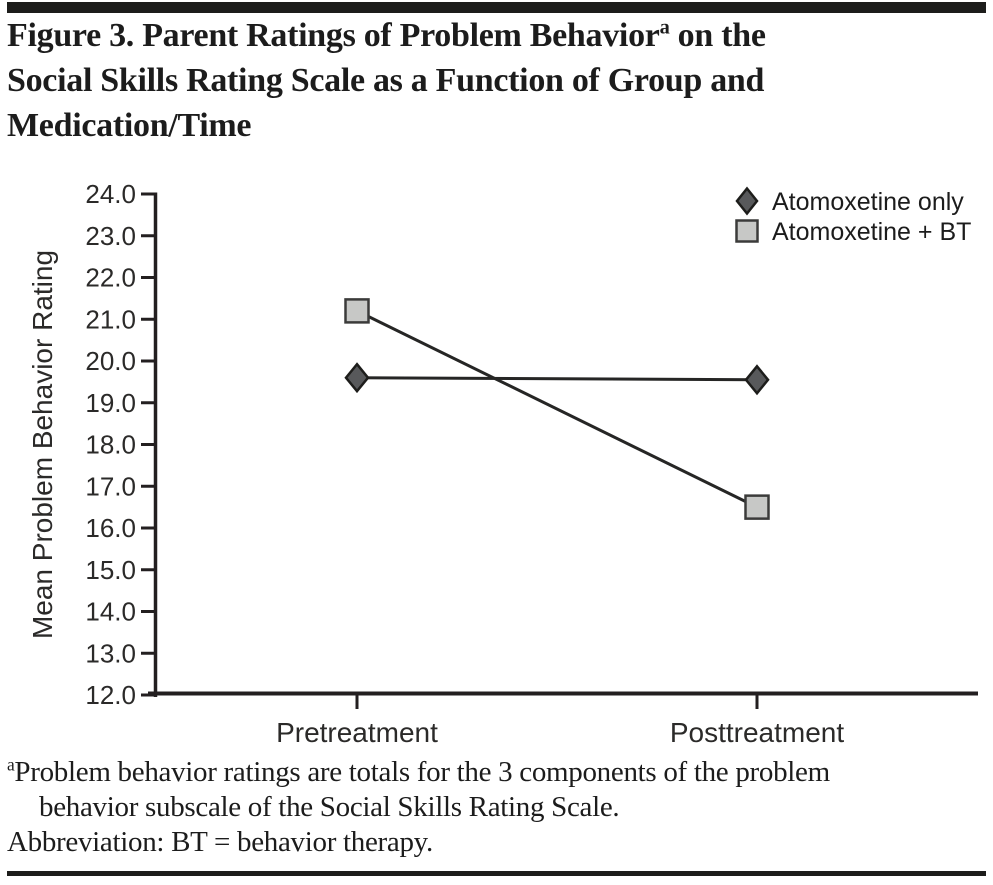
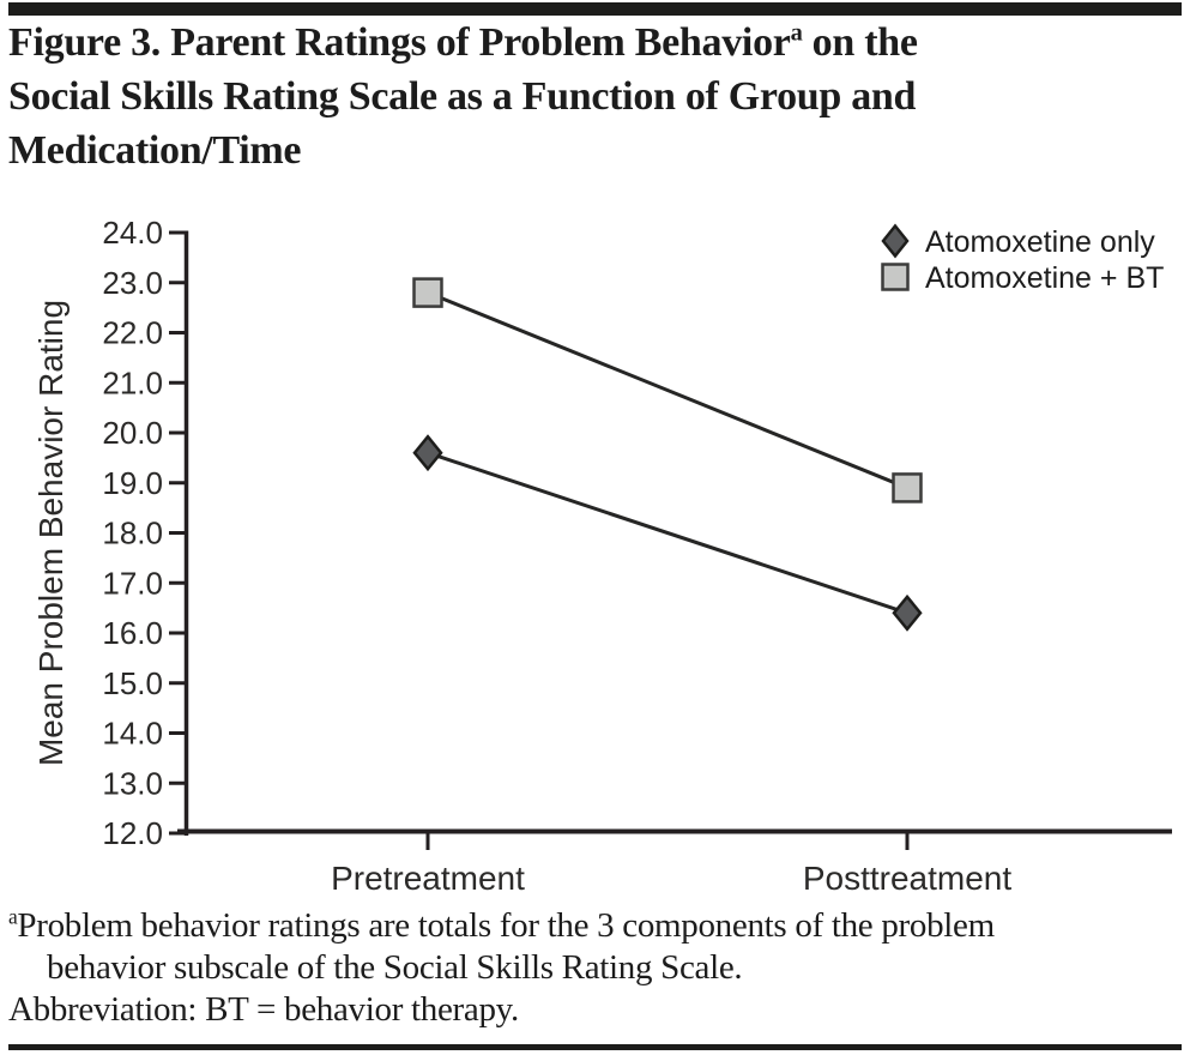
Atomoxetine + BT/Pretreatment: 21.2 -> 22.8
Atomoxetine only/Posttreatment: 19.6 -> 16.4
Atomoxetine + BT/Posttreatment: 16.5 -> 18.9
